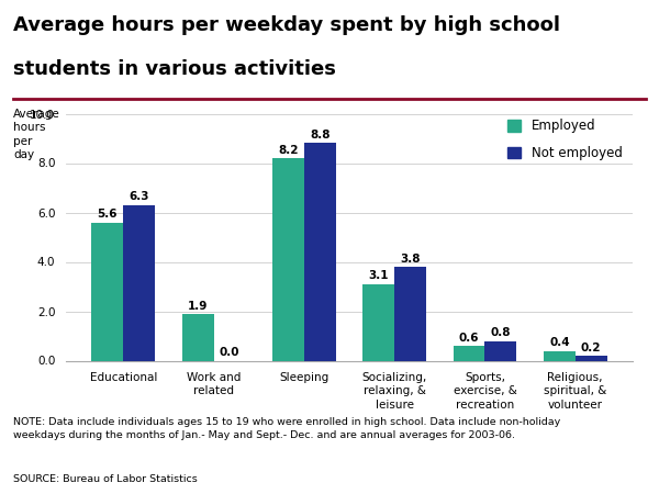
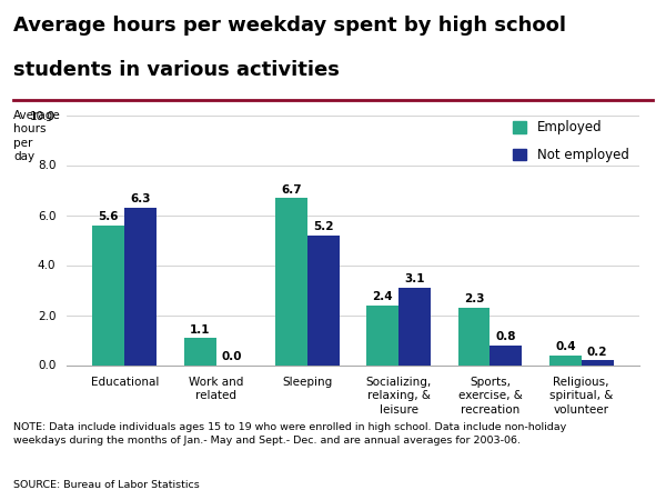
Employed/Work and related: 1.9 -> 1.1
Employed/Sleeping: 8.2 -> 6.7
Not employed/Sleeping: 8.8 -> 5.2
Employed/Socializing, relaxing, & leisure: 3.1 -> 2.4
Not employed/Socializing, relaxing, & leisure: 3.8 -> 3.1
Employed/Sports, exercise, & recreation: 0.6 -> 2.3
